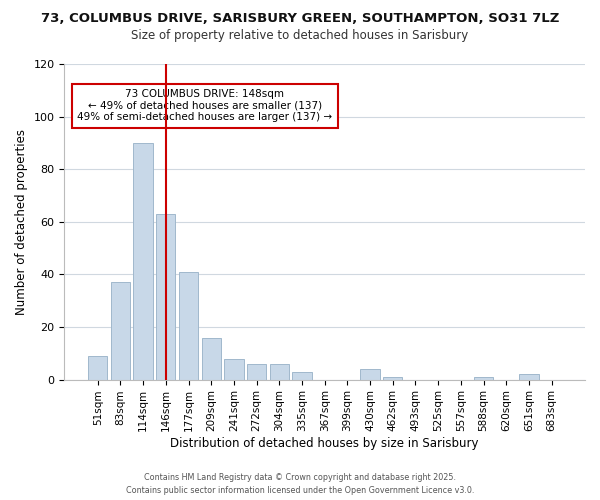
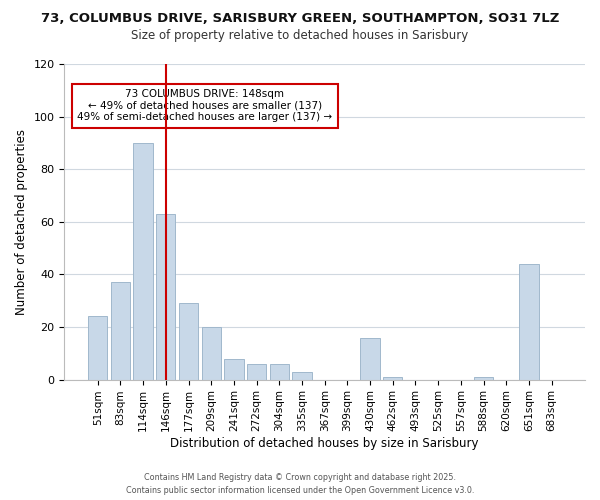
51sqm: 9 -> 24
177sqm: 41 -> 29
209sqm: 16 -> 20
430sqm: 4 -> 16
651sqm: 2 -> 44
